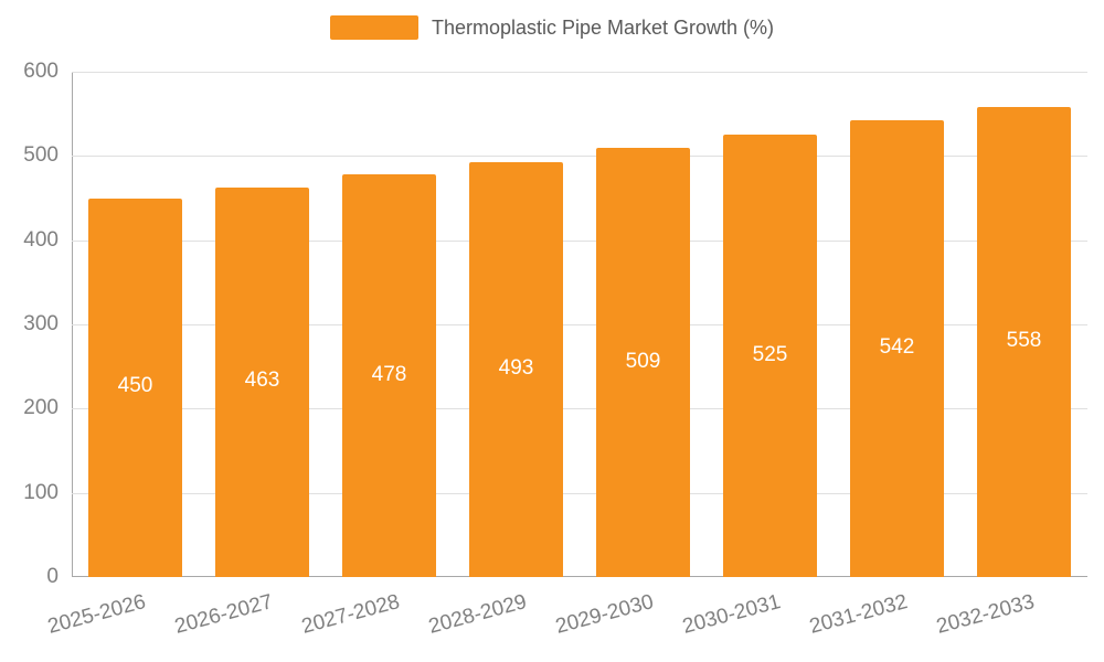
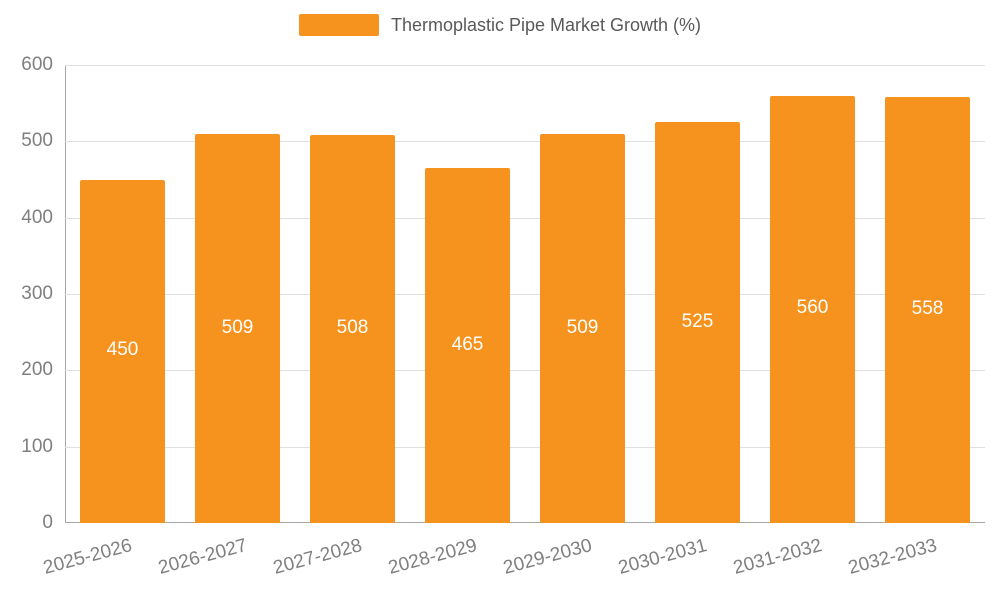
2026-2027: 463 -> 509
2027-2028: 478 -> 508
2028-2029: 493 -> 465
2031-2032: 542 -> 560
